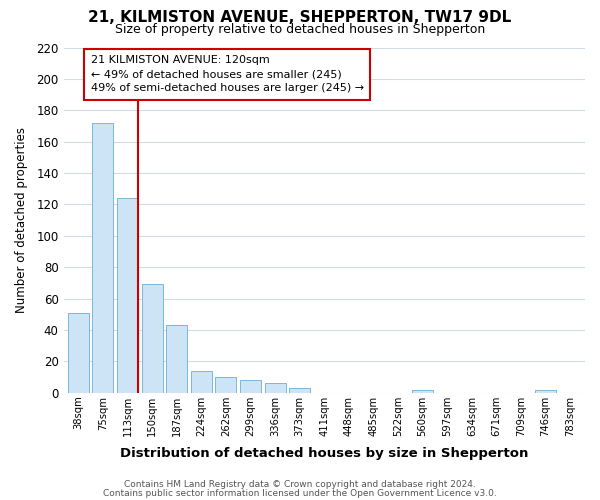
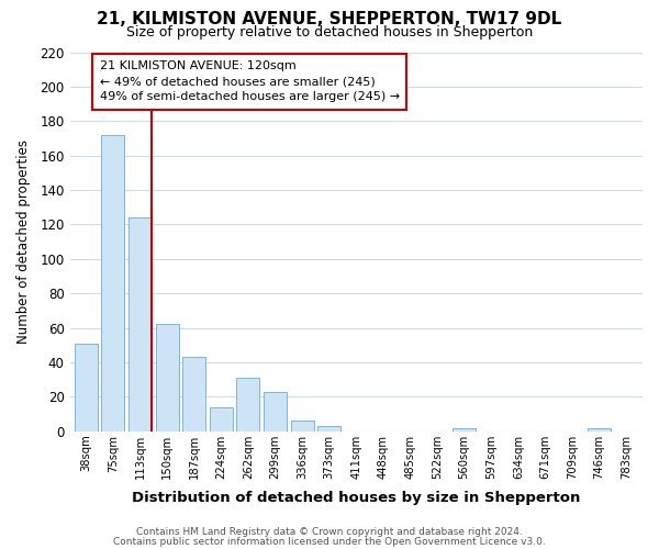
150sqm: 69 -> 62
262sqm: 10 -> 31
299sqm: 8 -> 23
